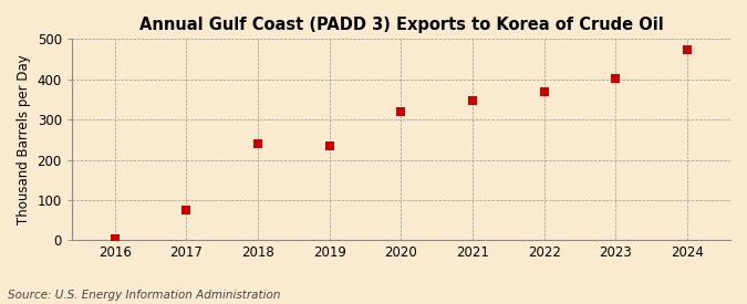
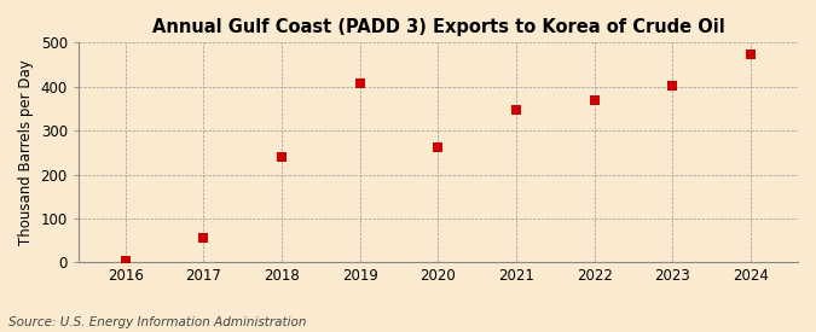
2017: 75 -> 55
2019: 235 -> 408
2020: 320 -> 263
